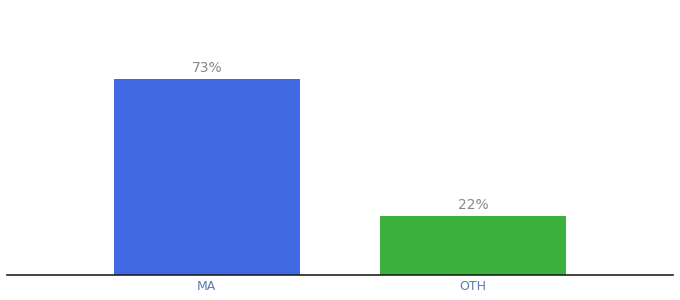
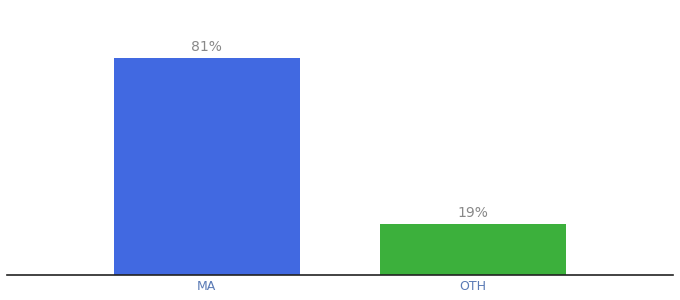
MA: 73% -> 81%
OTH: 22% -> 19%
